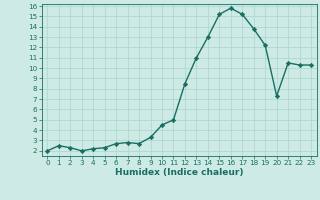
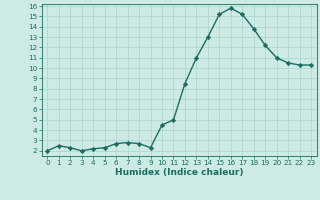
9: 3.3 -> 2.3
20: 7.3 -> 11.0
